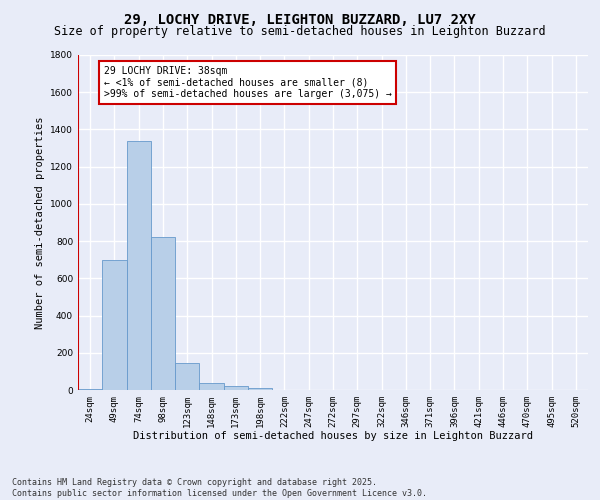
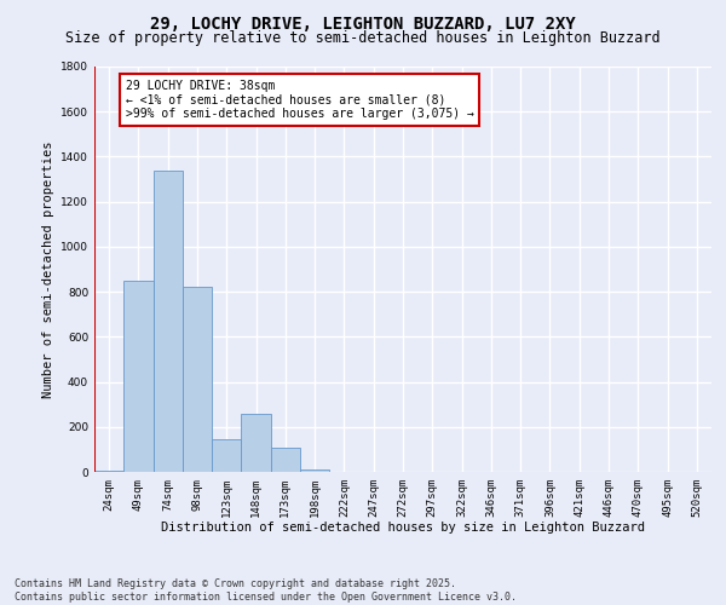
49sqm: 700 -> 850
148sqm: 40 -> 260
173sqm: 20 -> 110
